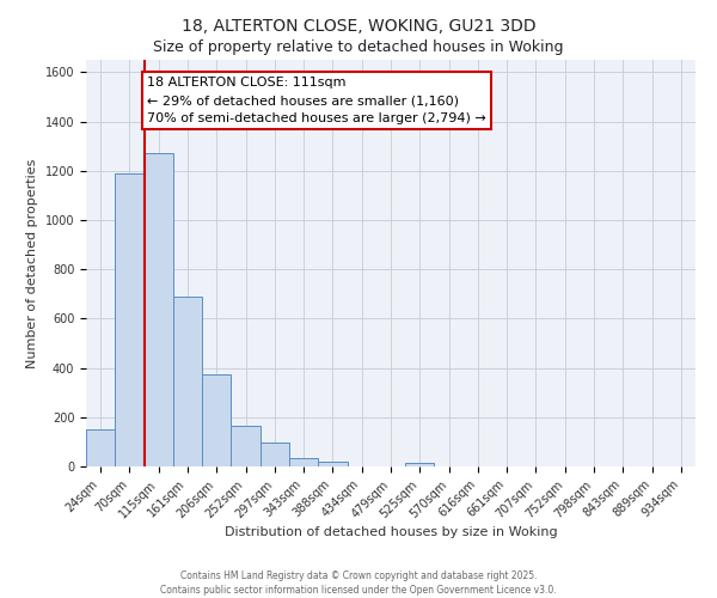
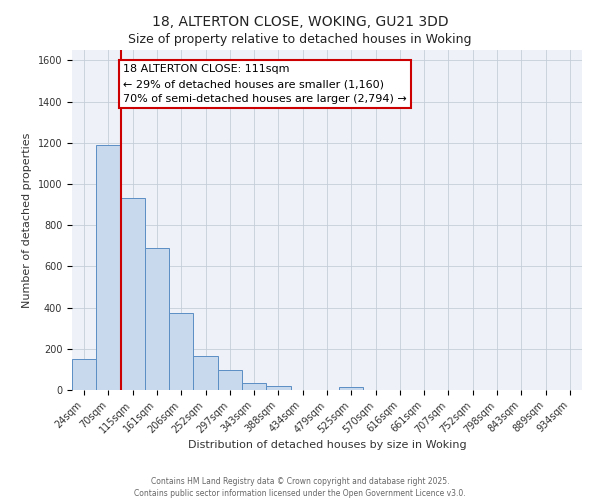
115sqm: 1270 -> 930
